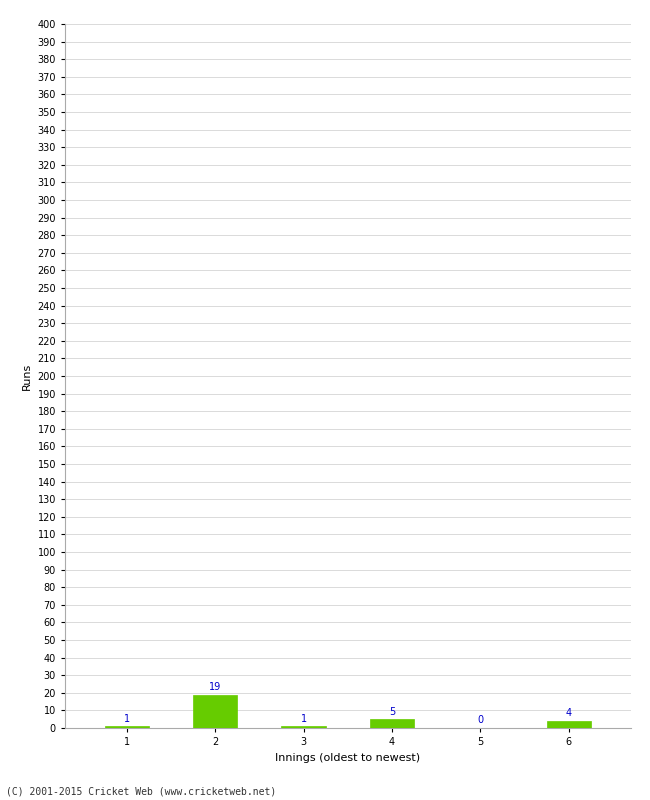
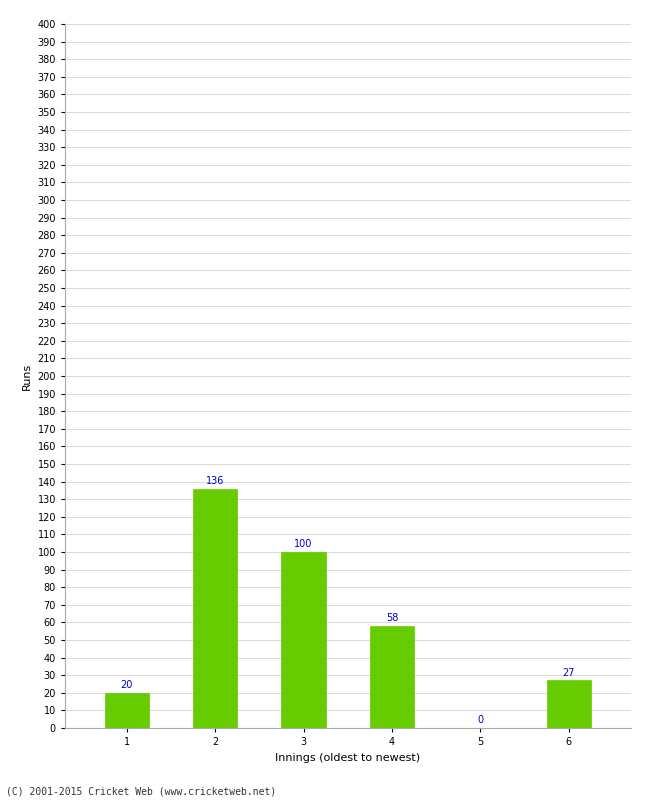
1: 1 -> 20
2: 19 -> 136
3: 1 -> 100
4: 5 -> 58
6: 4 -> 27
